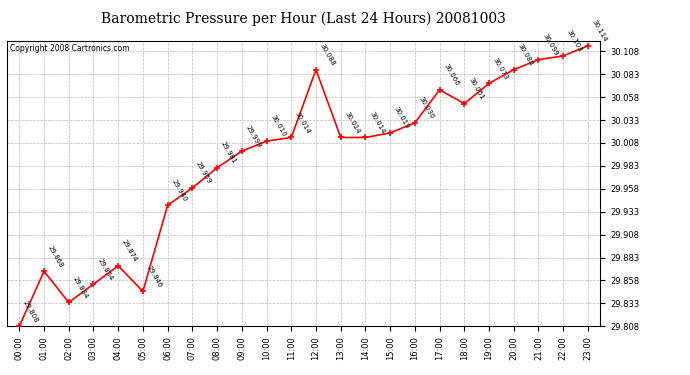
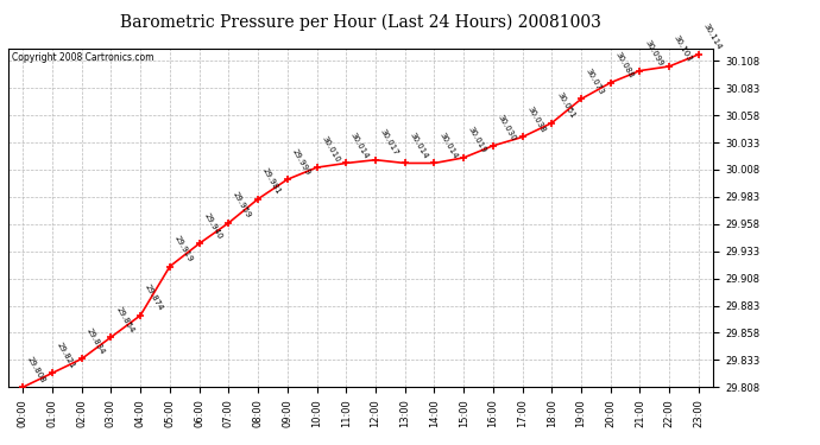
01:00: 29.868 -> 29.821
05:00: 29.846 -> 29.919
12:00: 30.088 -> 30.017
17:00: 30.066 -> 30.038
